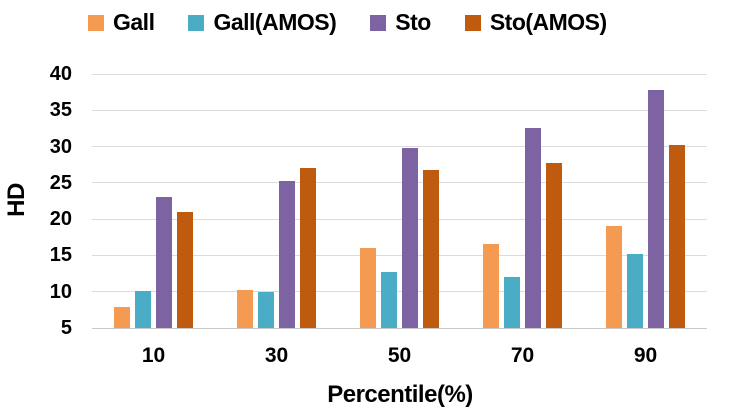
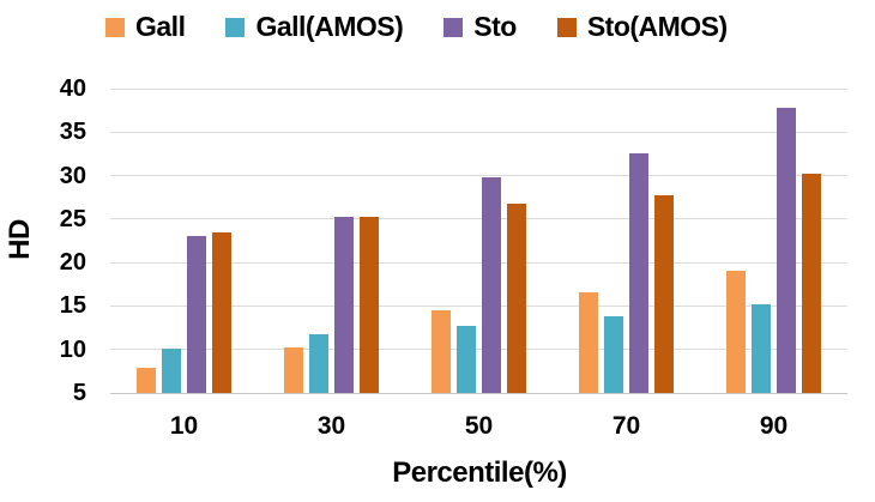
Sto(AMOS)/10: 21 -> 23
Gall(AMOS)/30: 10 -> 12
Sto(AMOS)/30: 27 -> 25
Gall/50: 16 -> 14
Gall(AMOS)/70: 12 -> 14
